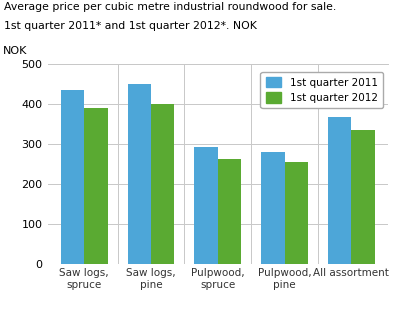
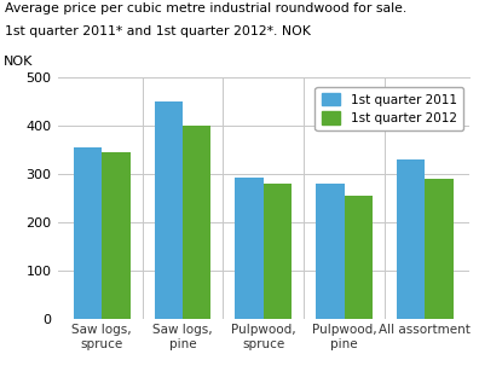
1st quarter 2011/Saw logs, spruce: 435 -> 355
1st quarter 2012/Saw logs, spruce: 390 -> 345
1st quarter 2012/Pulpwood, spruce: 263 -> 280
1st quarter 2011/All assortment: 368 -> 330
1st quarter 2012/All assortment: 335 -> 290
